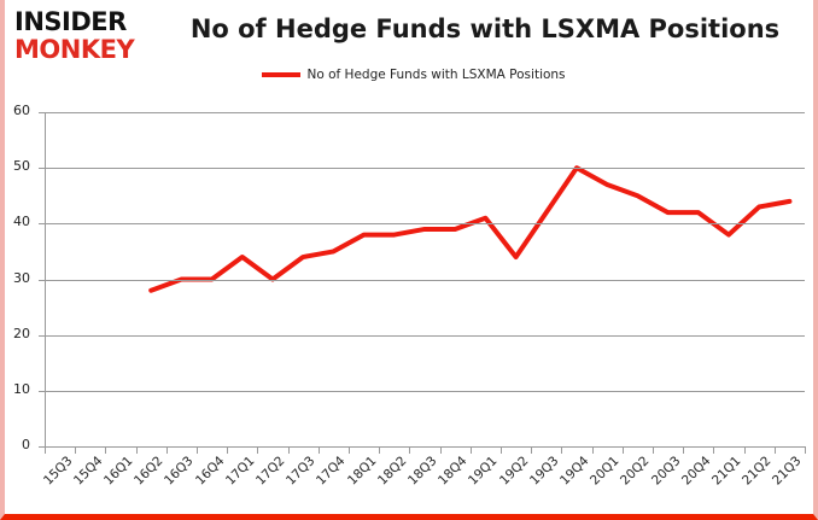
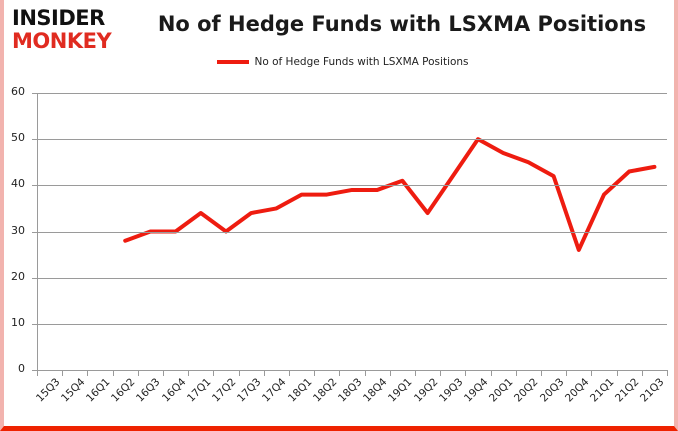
20Q4: 42 -> 26
